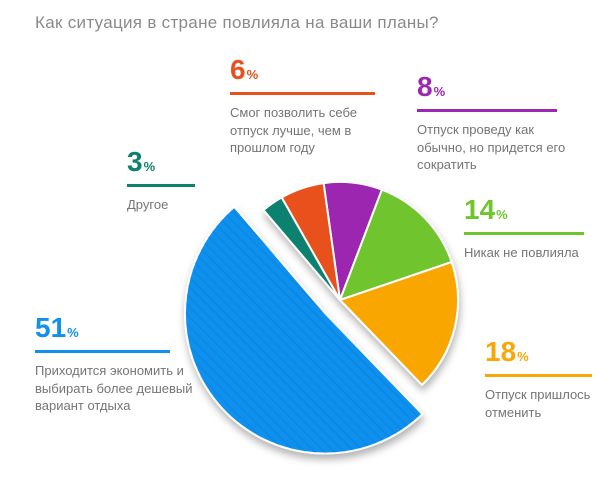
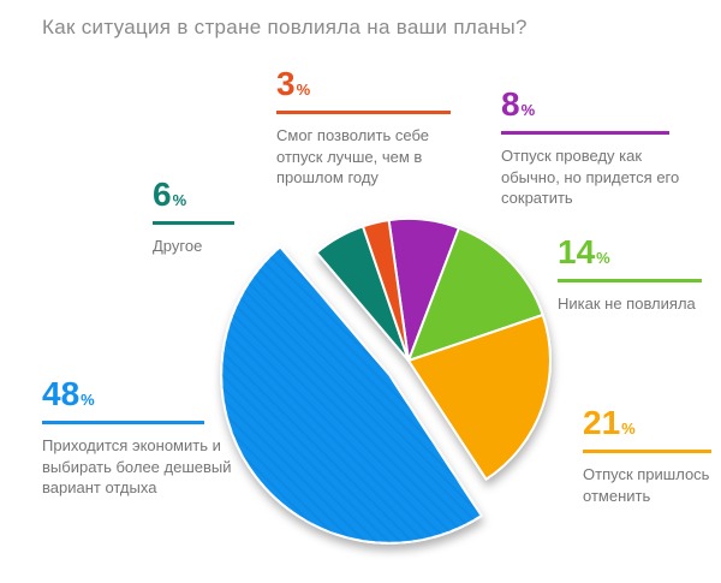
Отпуск пришлось отменить: 18 -> 21
Приходится экономить и выбирать более дешевый вариант отдыха: 51 -> 48
Другое: 3 -> 6
Смог позволить себе отпуск лучше, чем в прошлом году: 6 -> 3
